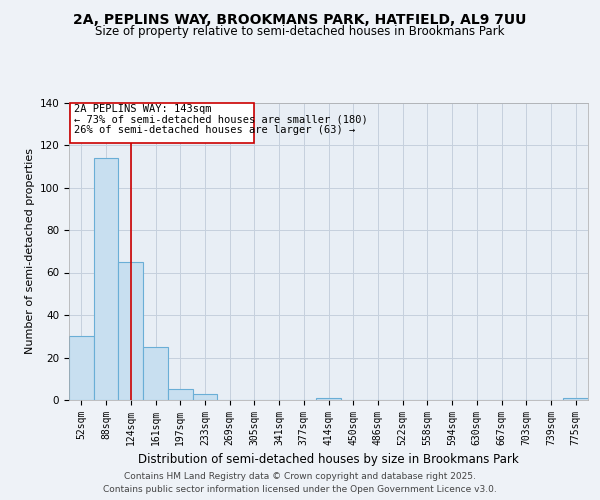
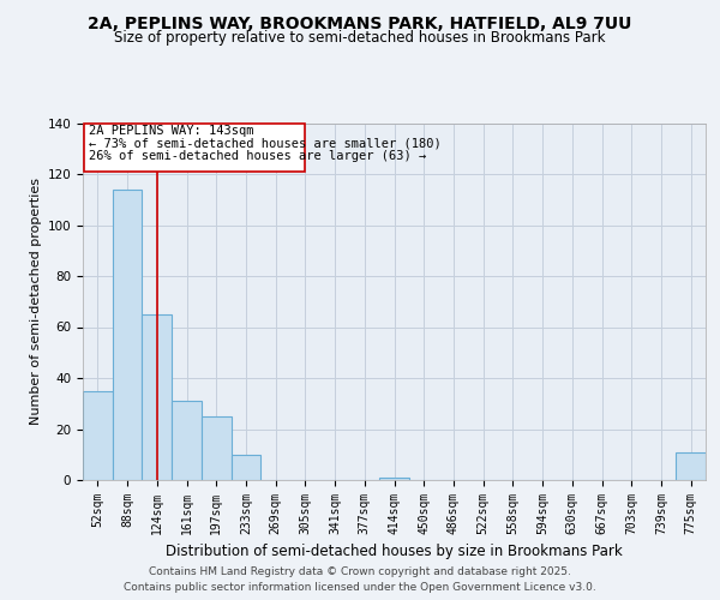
52sqm: 30 -> 35
161sqm: 25 -> 31
197sqm: 5 -> 25
233sqm: 3 -> 10
775sqm: 1 -> 11
